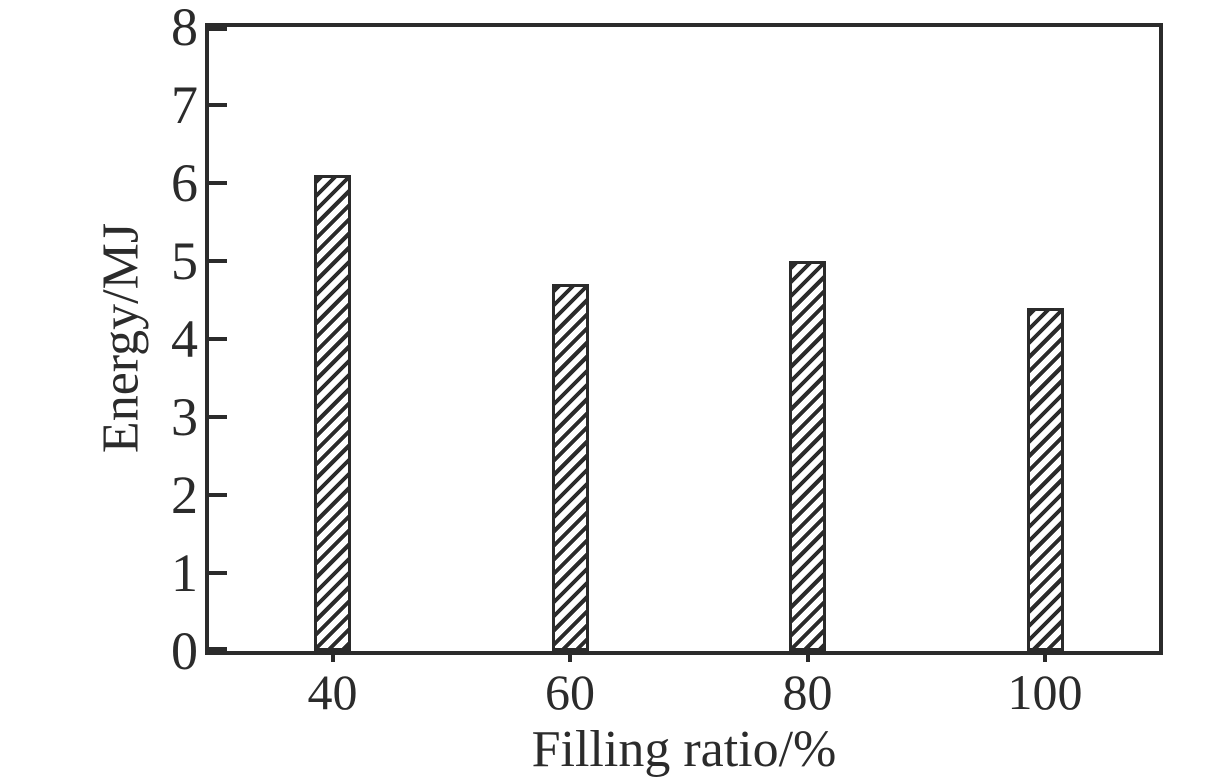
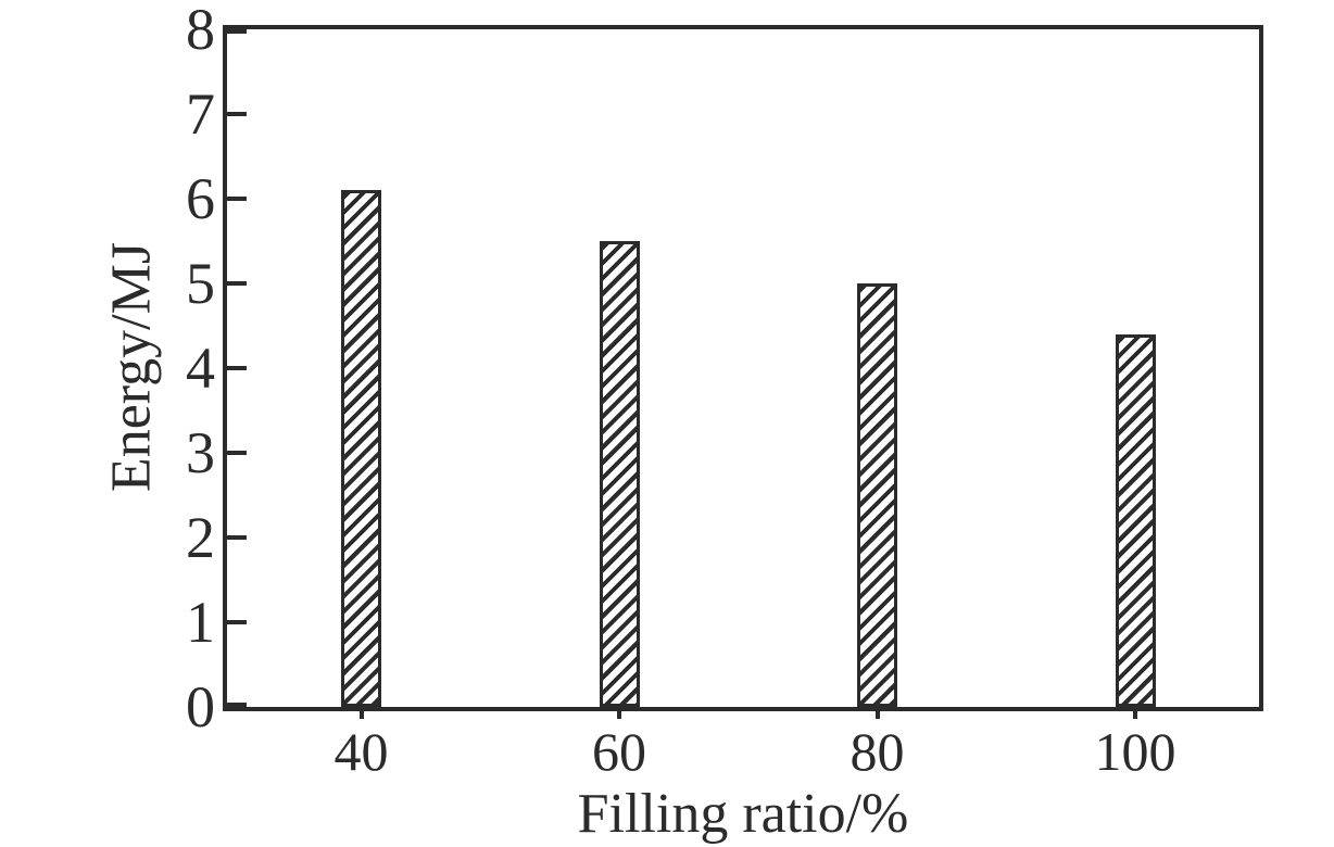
60: 4.7 -> 5.5
